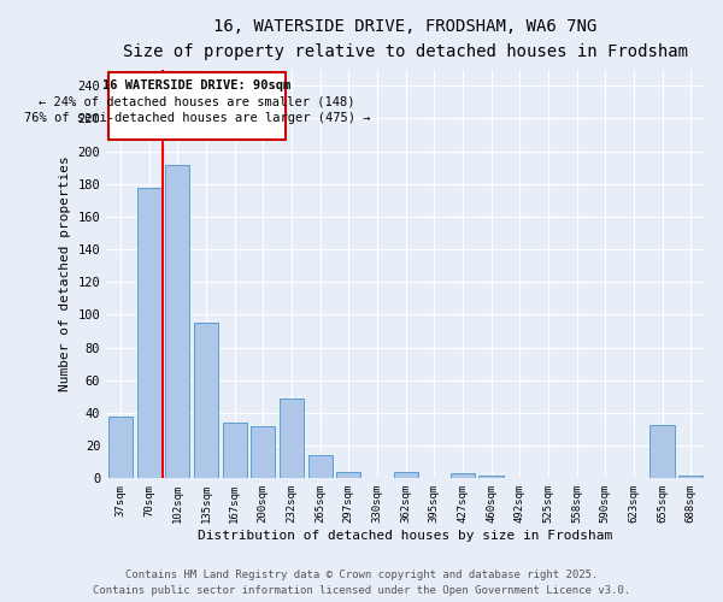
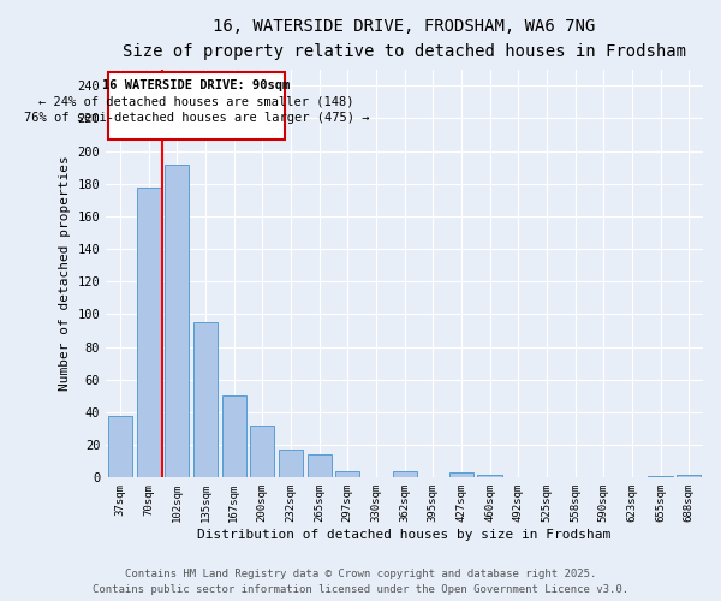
167sqm: 34 -> 50
232sqm: 49 -> 17
655sqm: 33 -> 1
